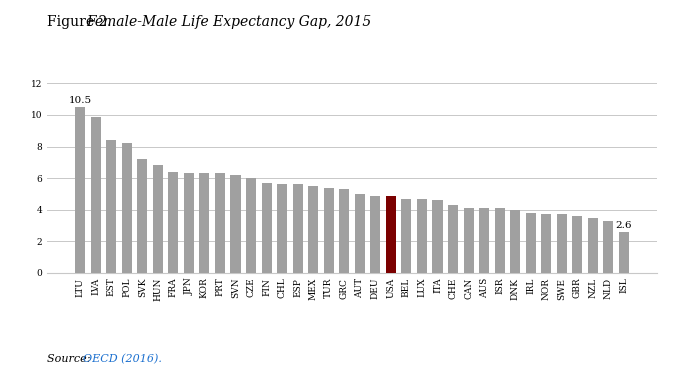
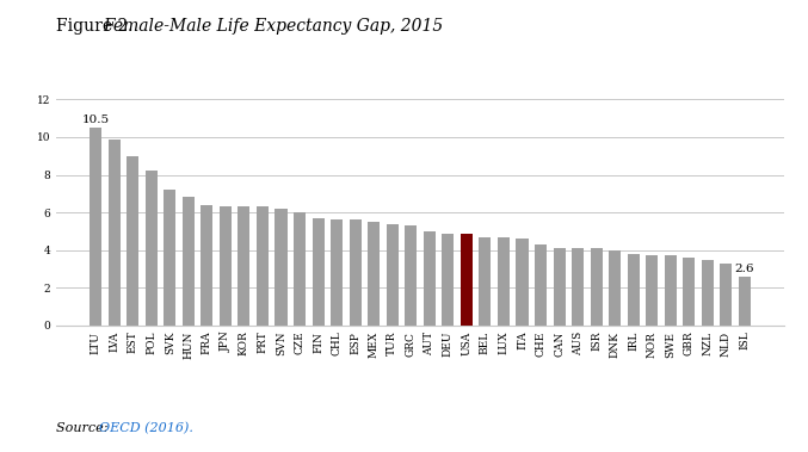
EST: 8.4 -> 9.0
